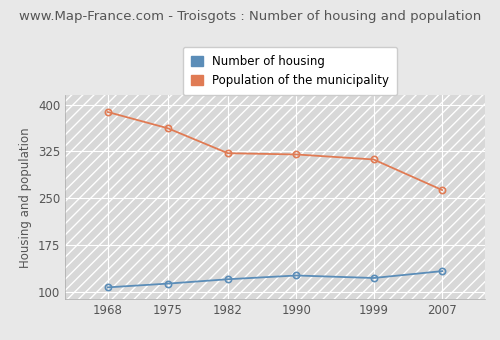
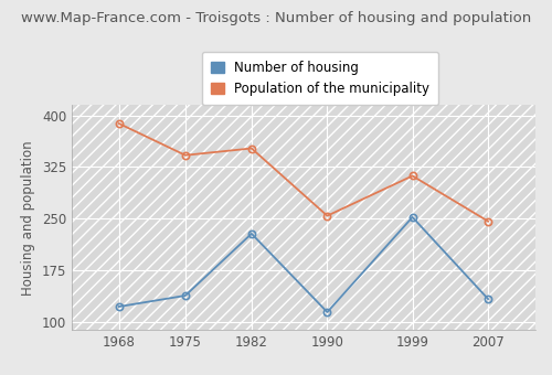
Number of housing/1968: 107 -> 122
Number of housing/1975: 113 -> 138
Population of the municipality/1975: 362 -> 342
Number of housing/1982: 120 -> 228
Population of the municipality/1982: 322 -> 352
Number of housing/1990: 126 -> 114
Population of the municipality/1990: 320 -> 254
Number of housing/1999: 122 -> 252
Population of the municipality/2007: 263 -> 246
